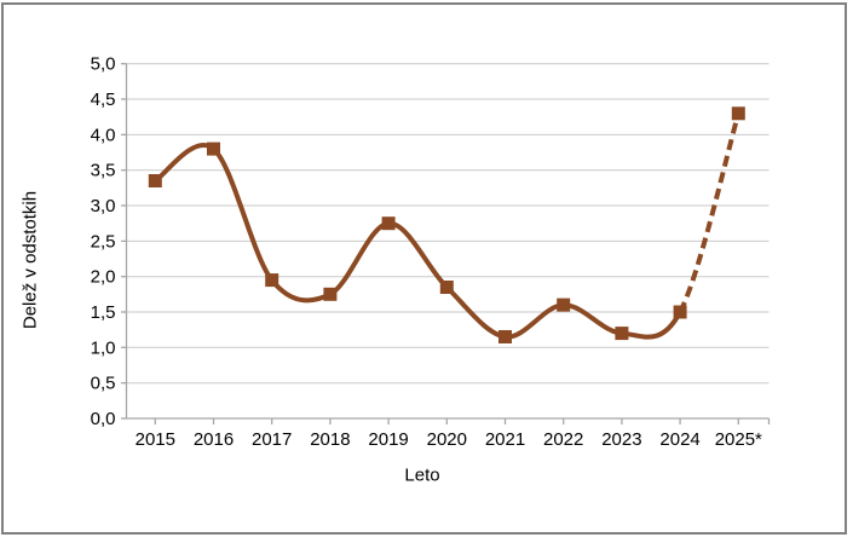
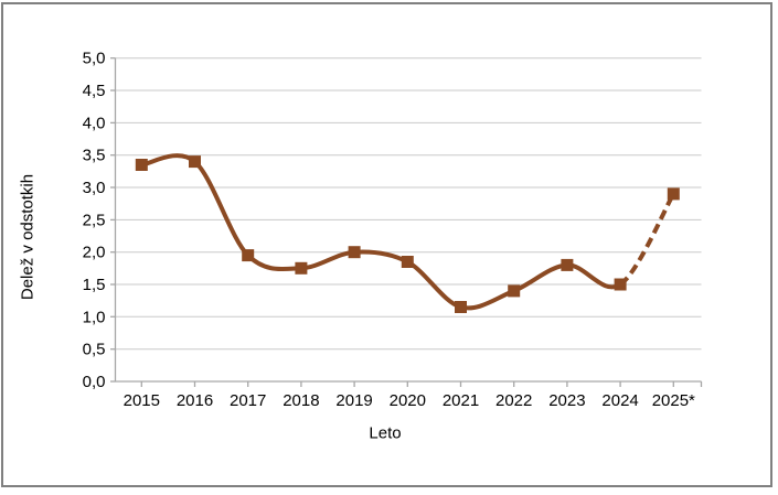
2016: 3,8 -> 3,4
2019: 2,8 -> 2,0
2022: 1,6 -> 1,4
2023: 1,2 -> 1,8
2025*: 4,3 -> 2,9
